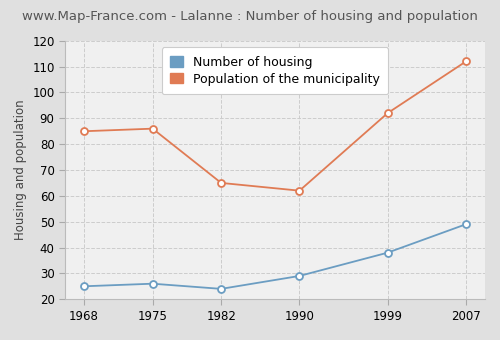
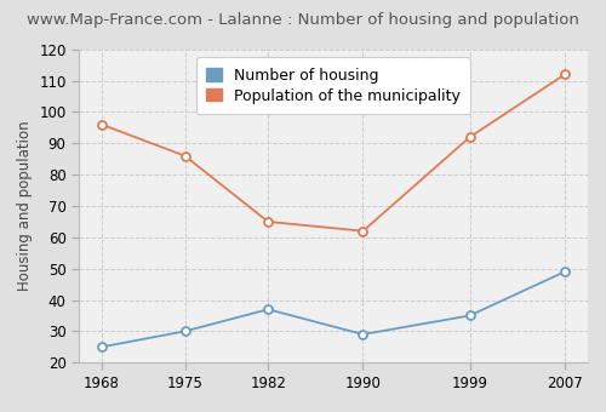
Population of the municipality/1968: 85 -> 96
Number of housing/1975: 26 -> 30
Number of housing/1982: 24 -> 37
Number of housing/1999: 38 -> 35
